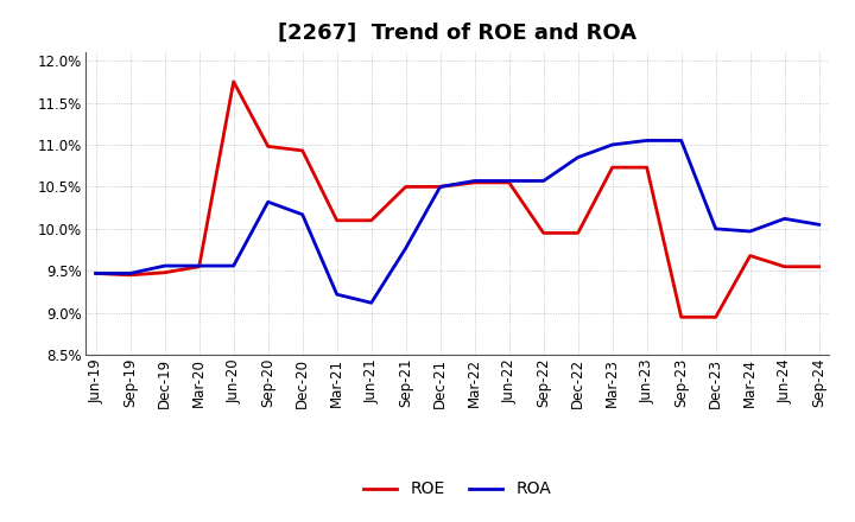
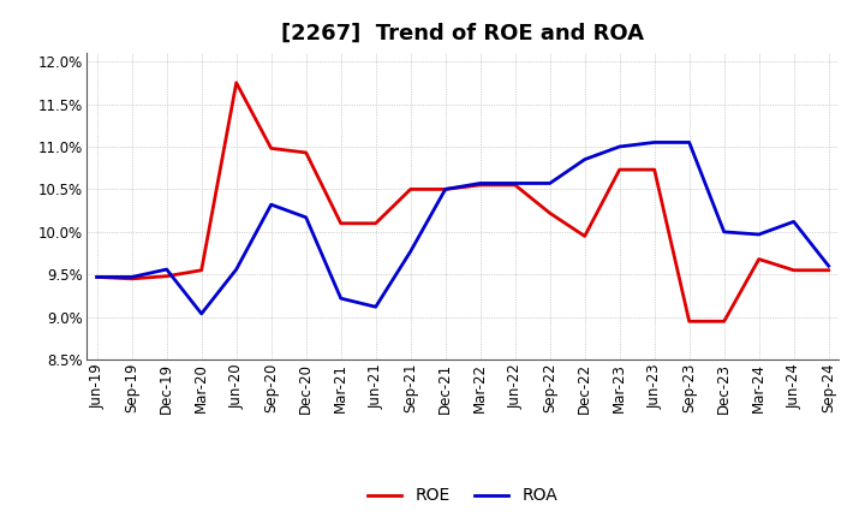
ROA/Mar-20: 9.56% -> 9.04%
ROE/Sep-22: 9.95% -> 10.22%
ROA/Sep-24: 10.05% -> 9.60%
